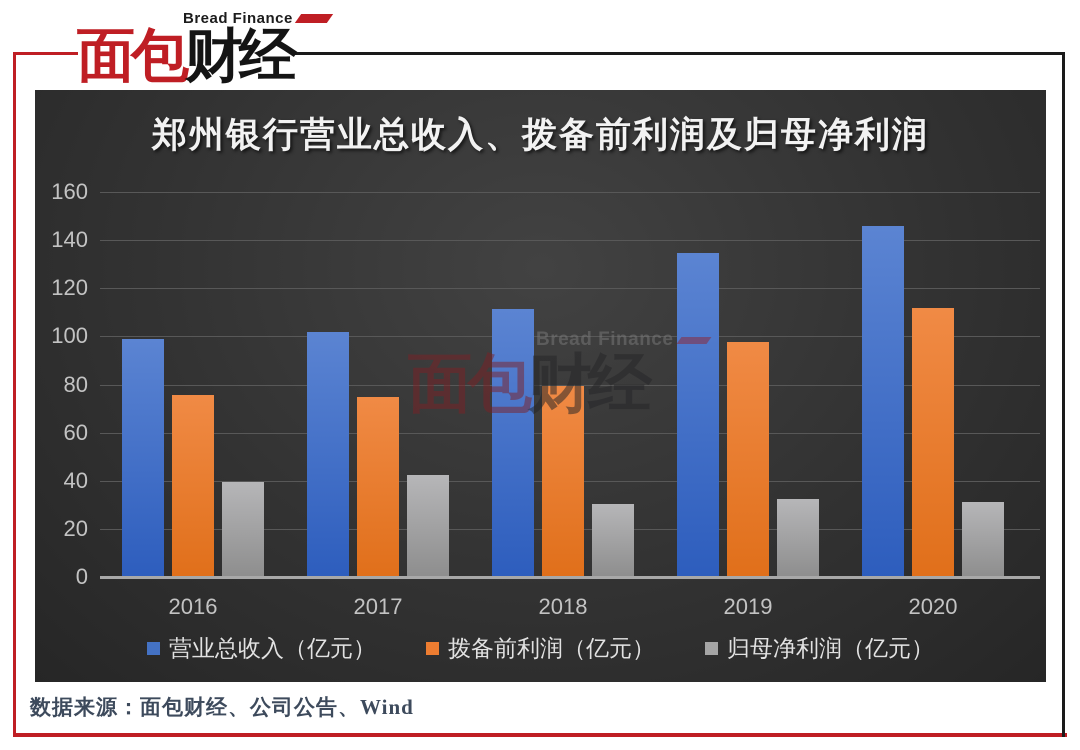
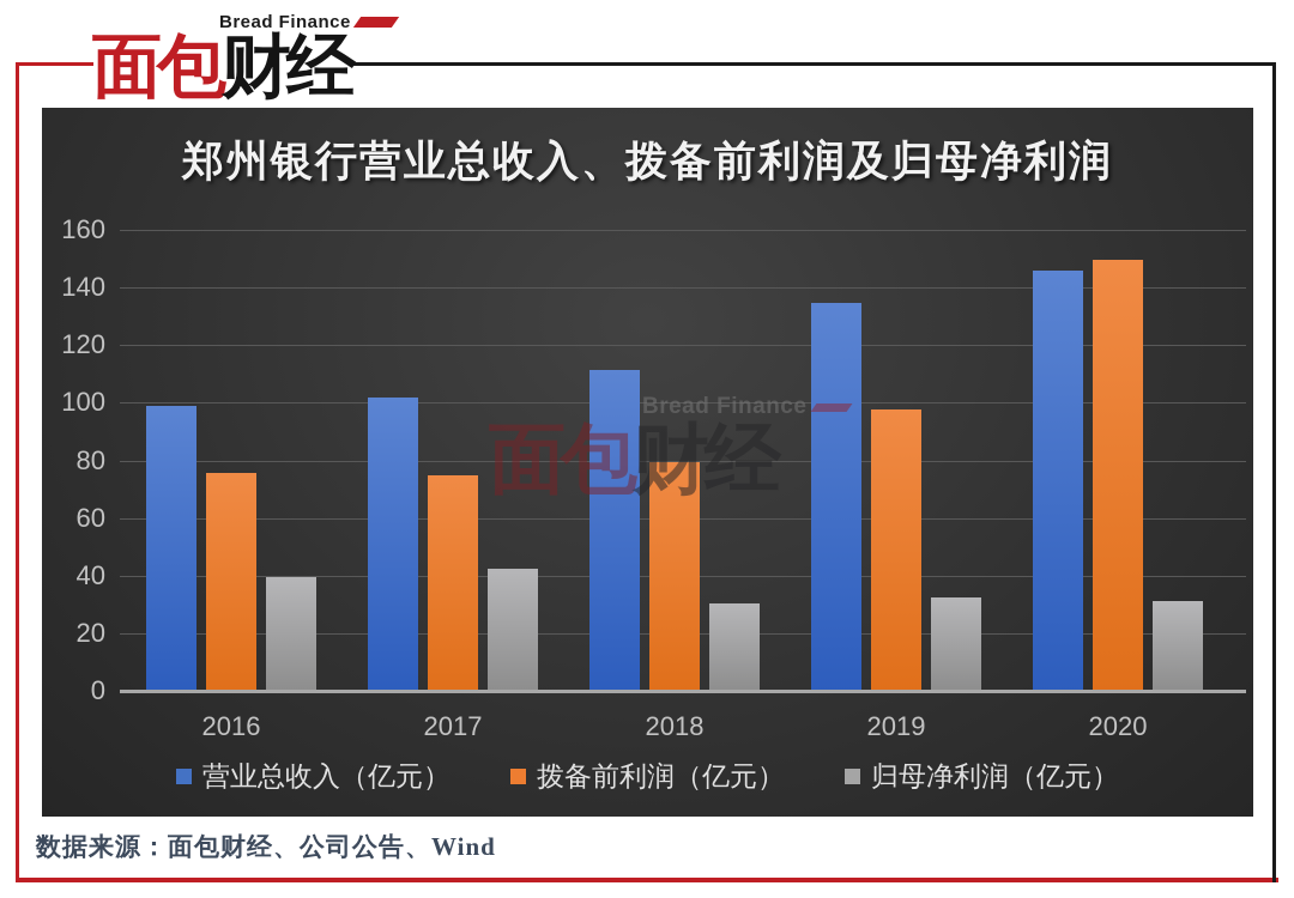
拨备前利润（亿元）/2020: 112 -> 150
